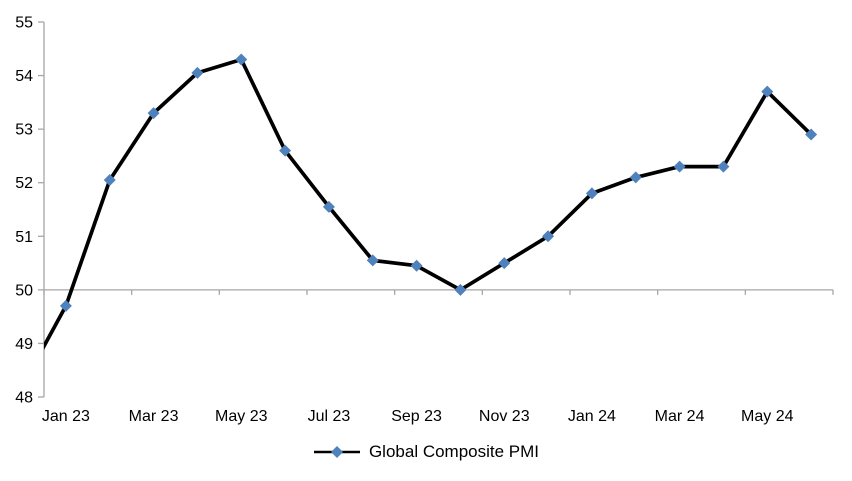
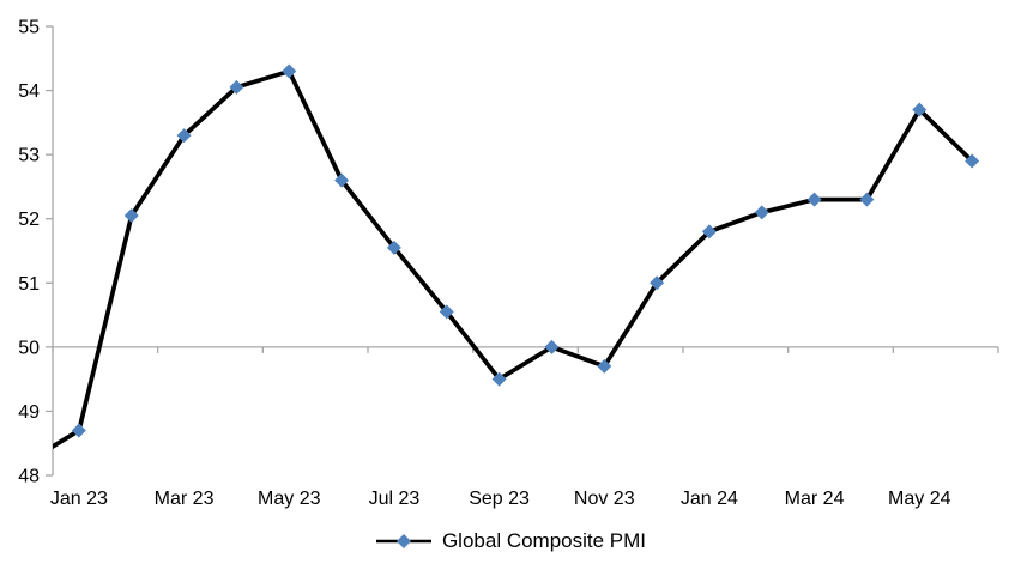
Jan 23: 49.7 -> 48.7
Sep 23: 50.5 -> 49.5
Nov 23: 50.5 -> 49.7
